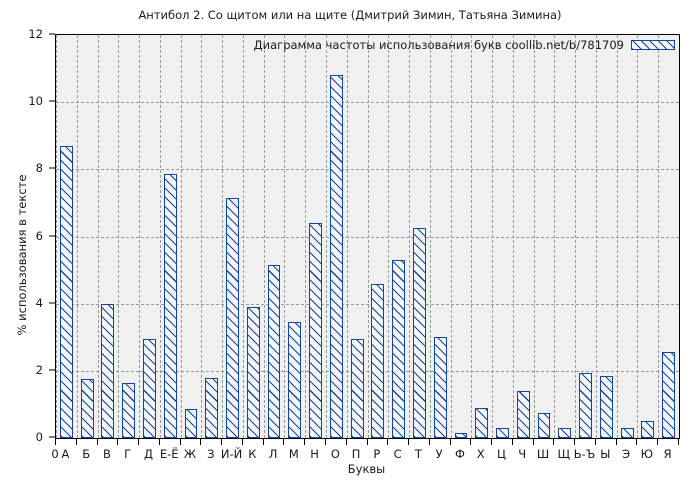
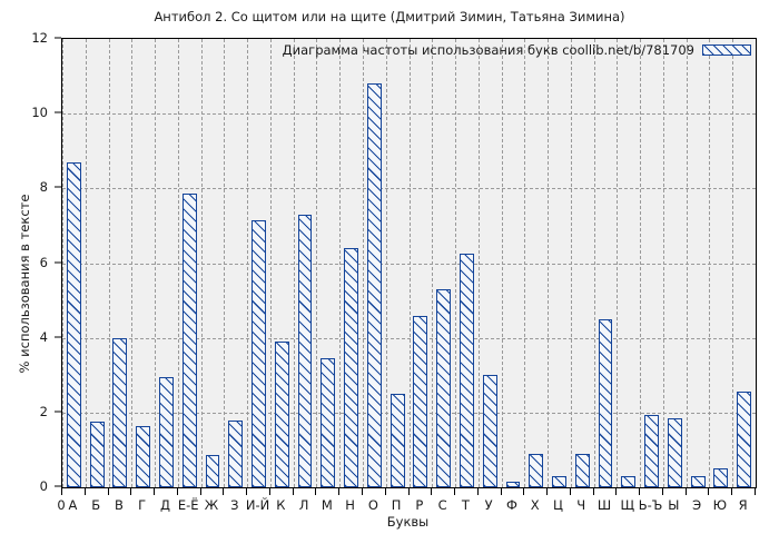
Л: 5.2 -> 7.3
П: 3.0 -> 2.5
Ч: 1.4 -> 0.9
Ш: 0.8 -> 4.5
